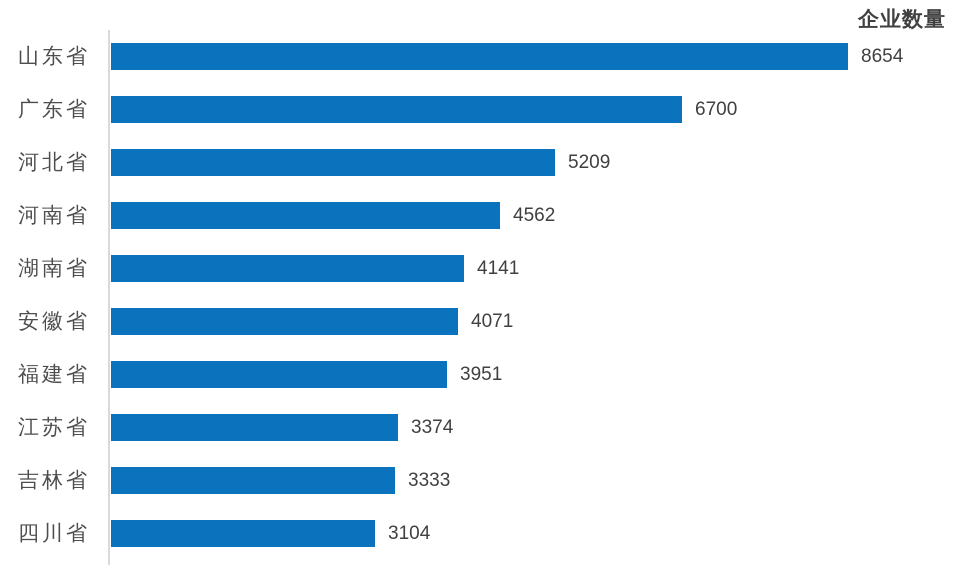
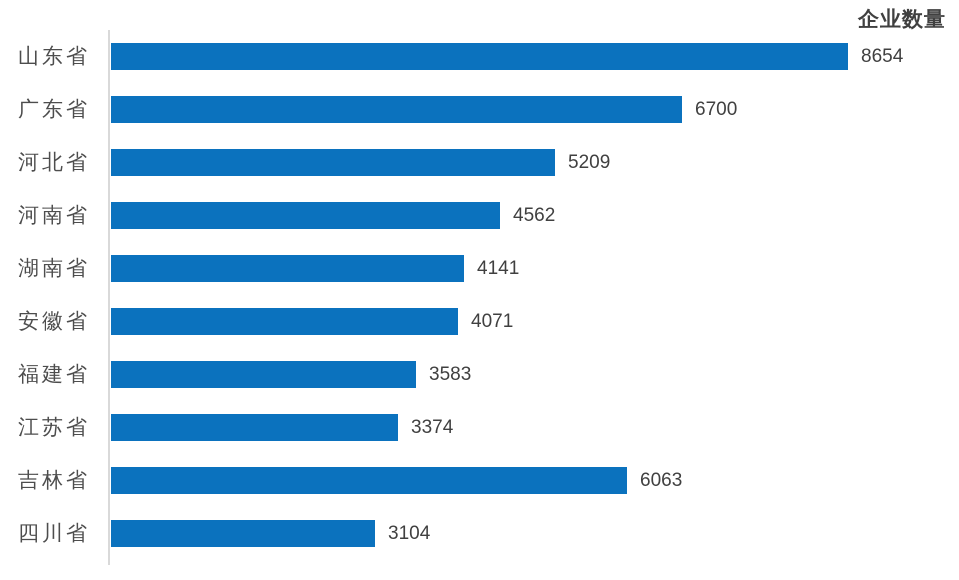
福建省: 3951 -> 3583
吉林省: 3333 -> 6063
